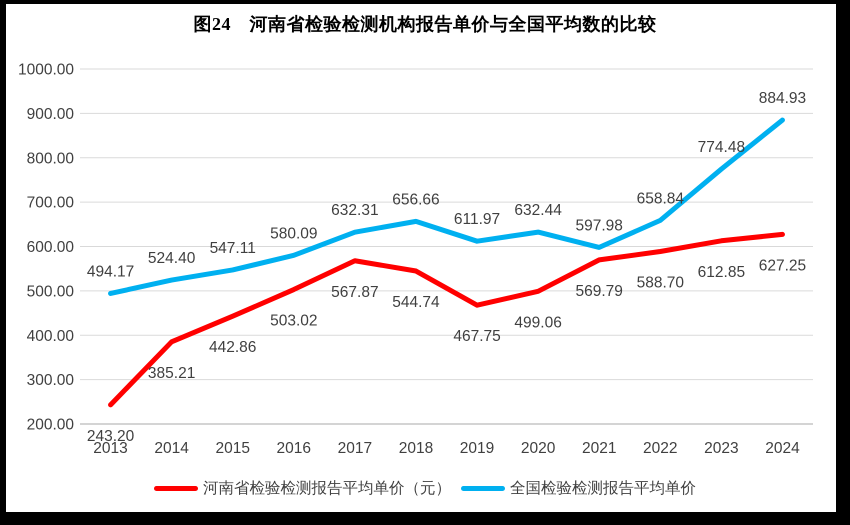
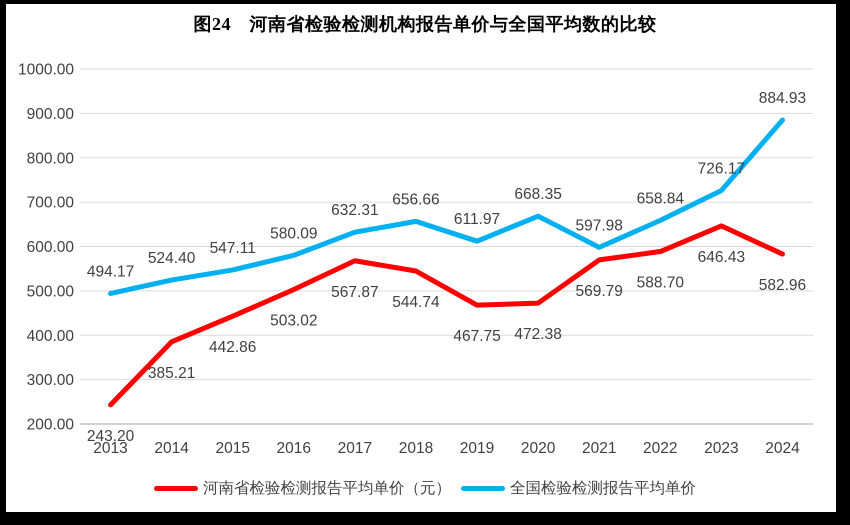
河南省检验检测报告平均单价（元）/2020: 499.06 -> 472.38
全国检验检测报告平均单价/2020: 632.44 -> 668.35
河南省检验检测报告平均单价（元）/2023: 612.85 -> 646.43
全国检验检测报告平均单价/2023: 774.48 -> 726.17
河南省检验检测报告平均单价（元）/2024: 627.25 -> 582.96
